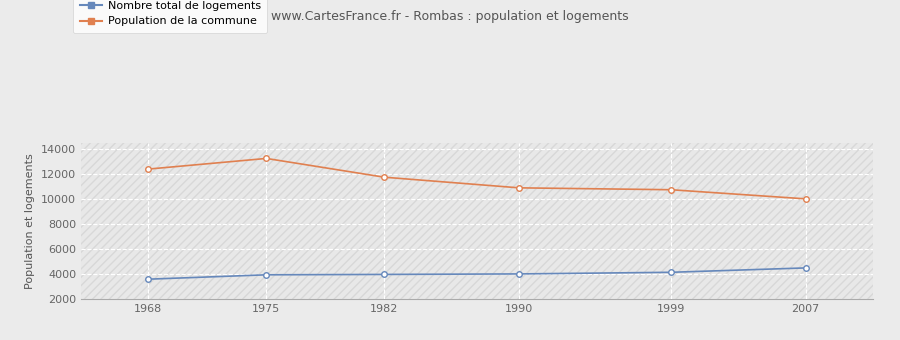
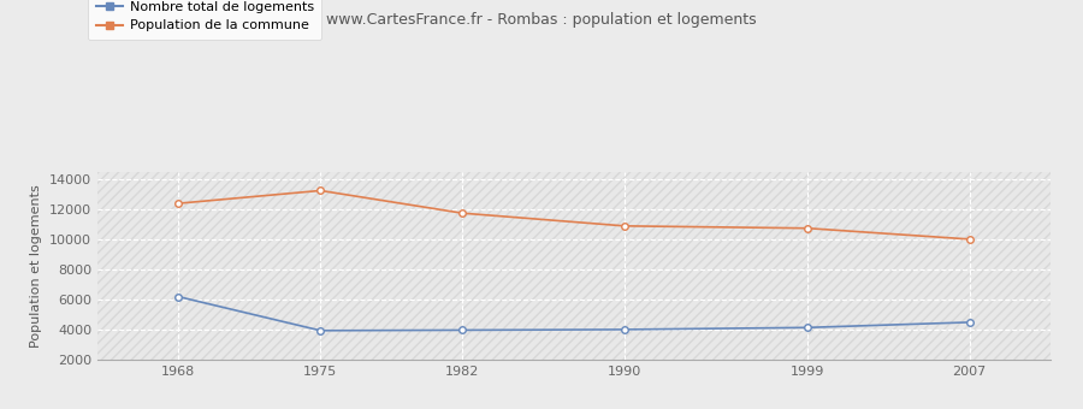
Nombre total de logements/1968: 3600 -> 6200
